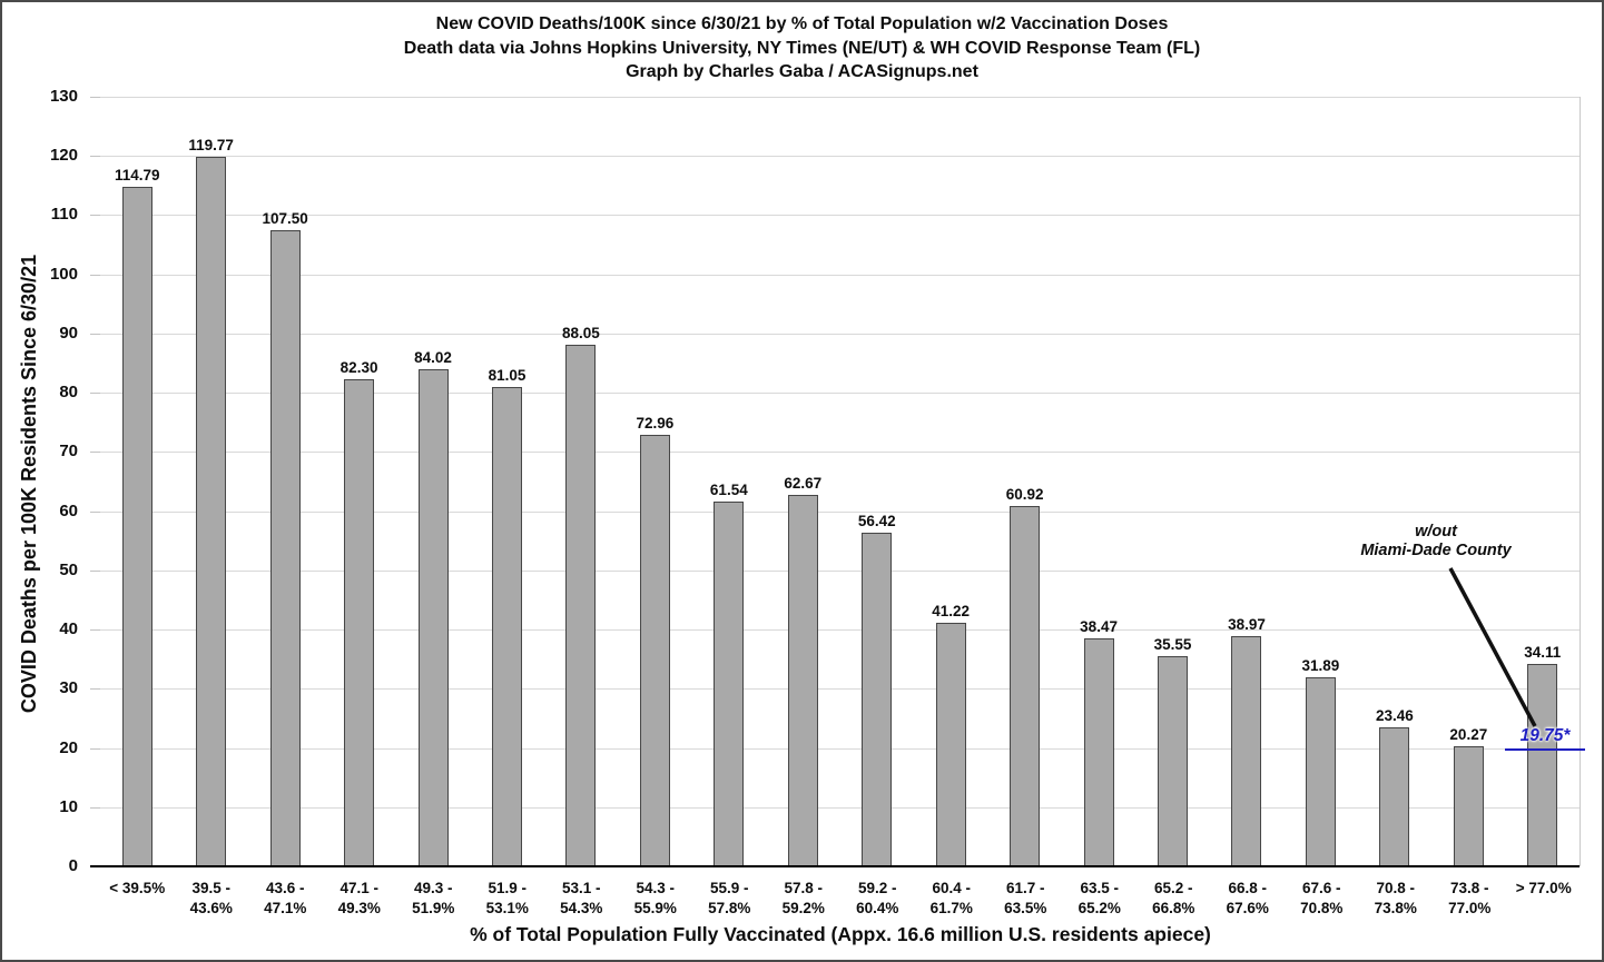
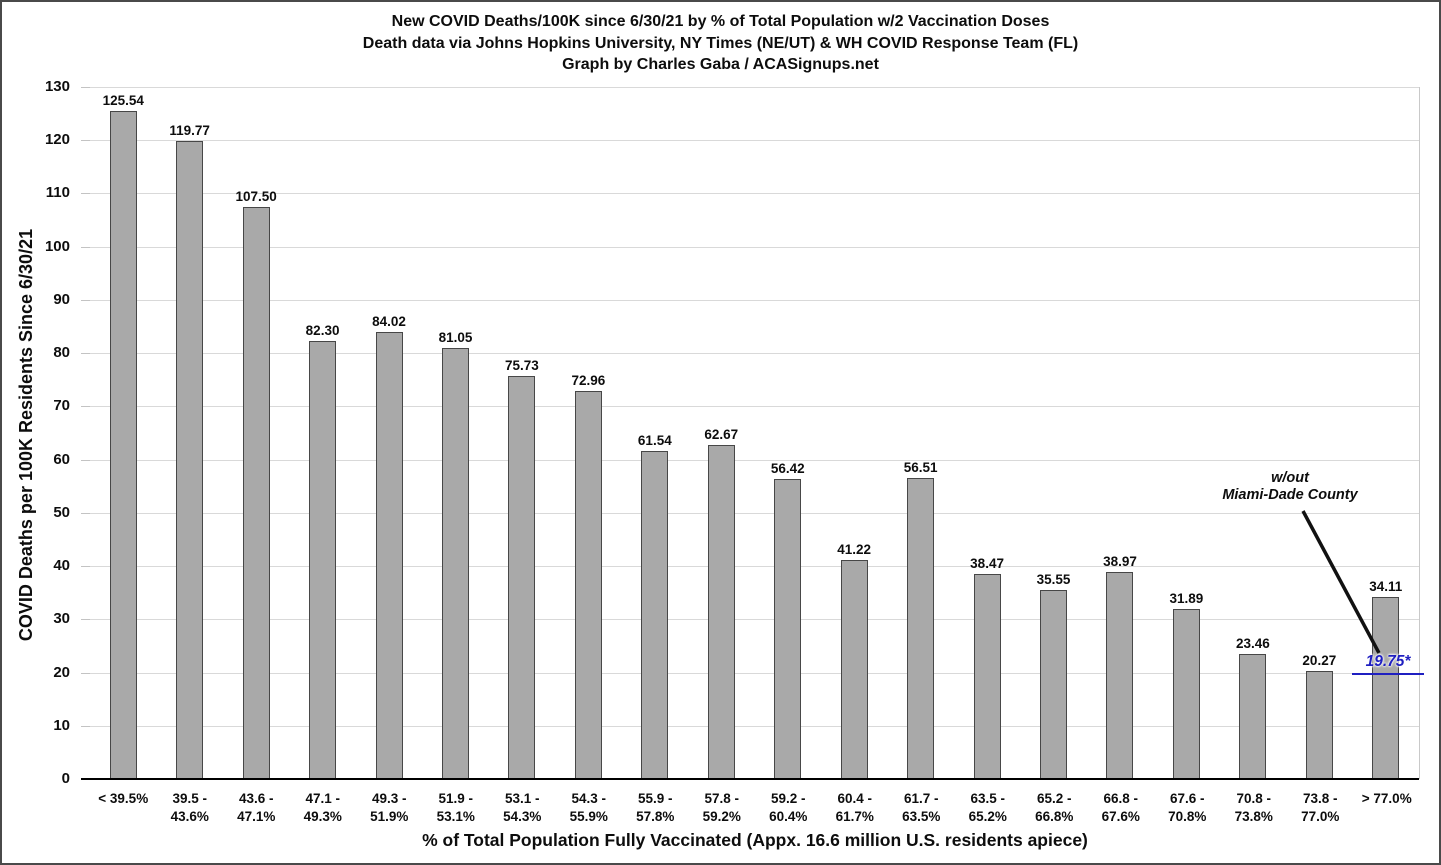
< 39.5%: 114.79 -> 125.54
53.1 - 54.3%: 88.05 -> 75.73
61.7 - 63.5%: 60.92 -> 56.51
